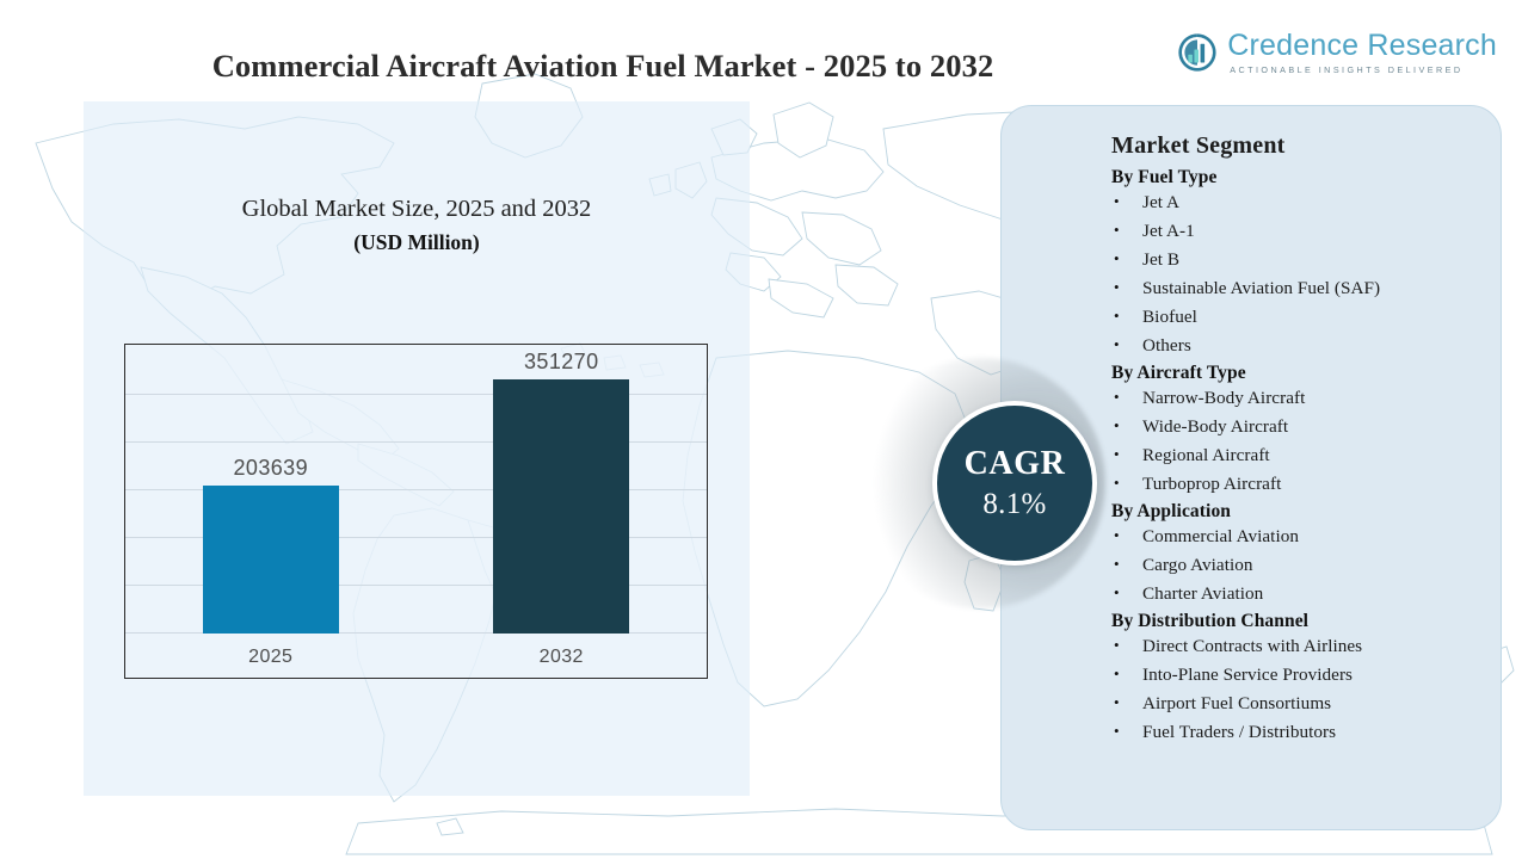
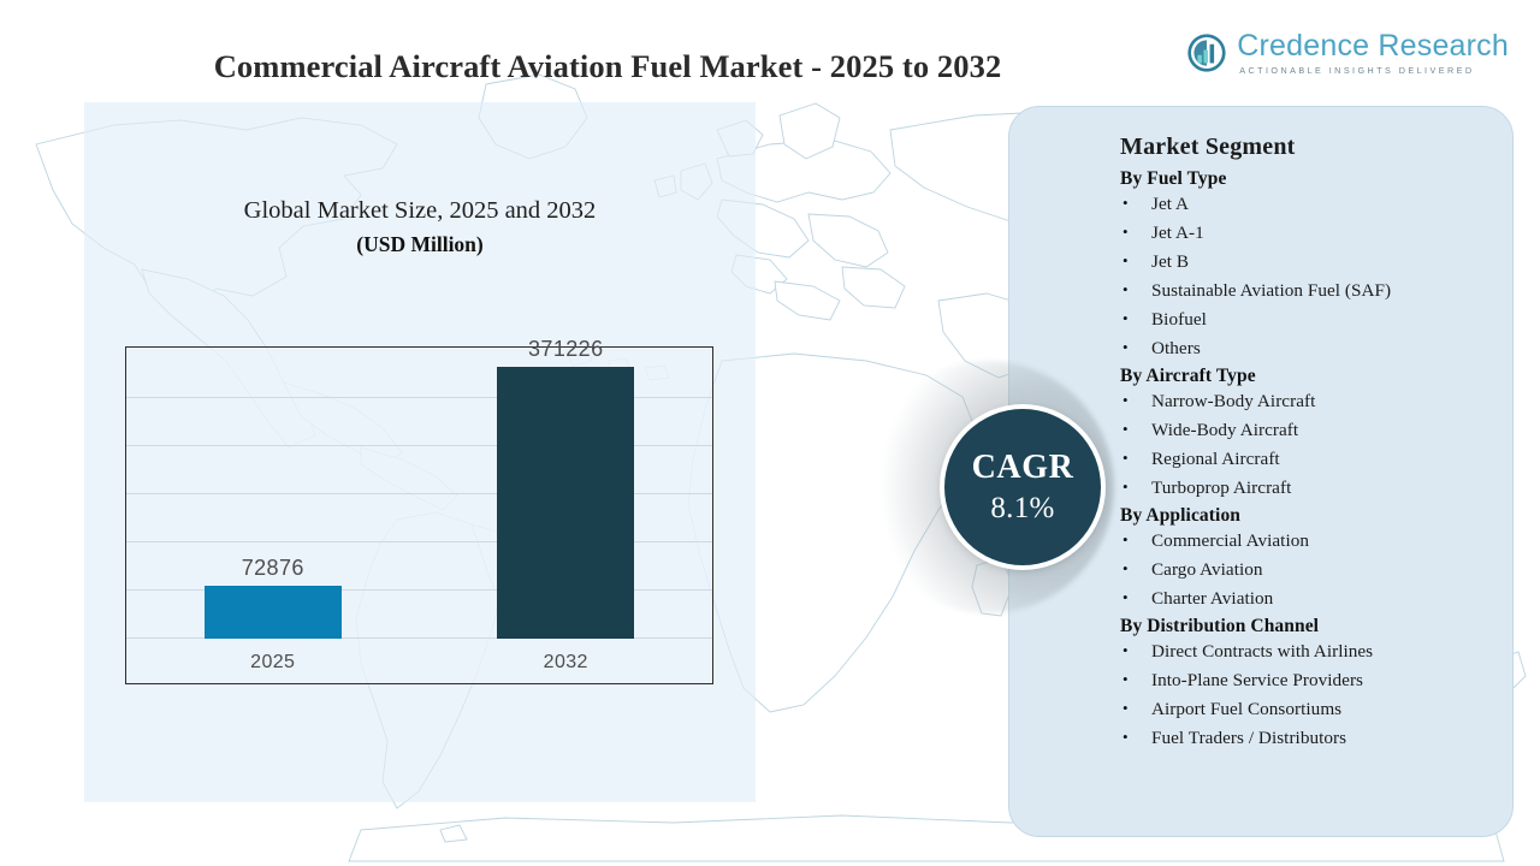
2025: 203639 -> 72876
2032: 351270 -> 371226
